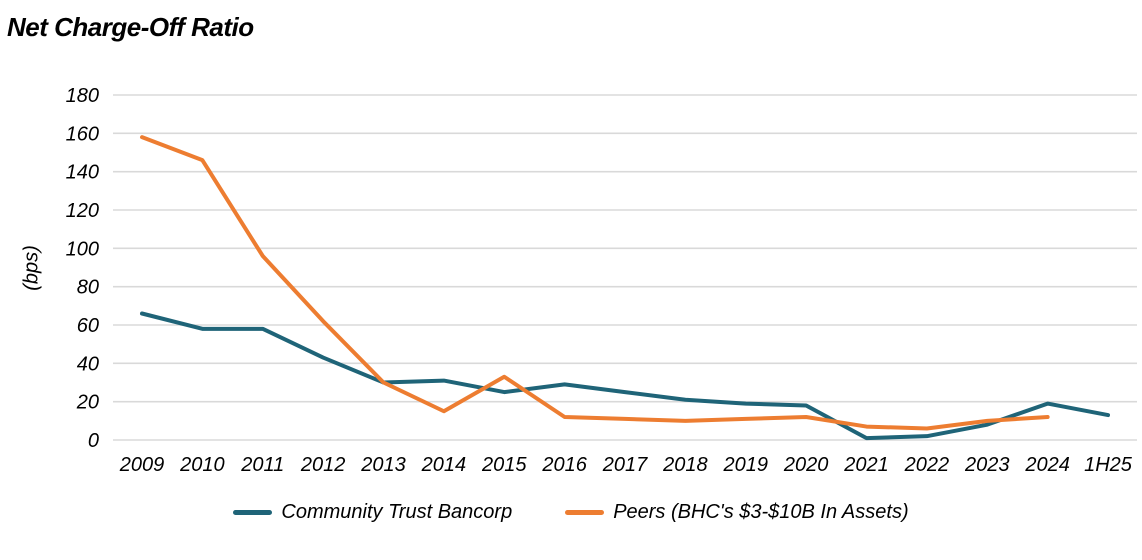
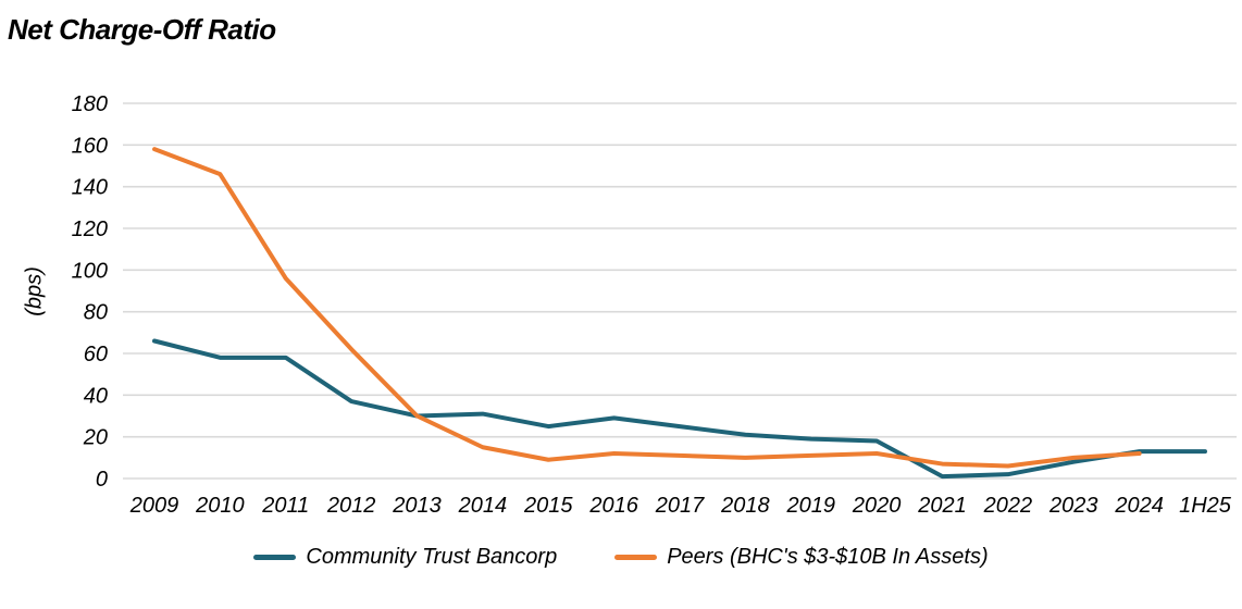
Community Trust Bancorp/2012: 43 -> 37
Peers (BHC's $3-$10B In Assets)/2015: 33 -> 9
Community Trust Bancorp/2024: 19 -> 13
